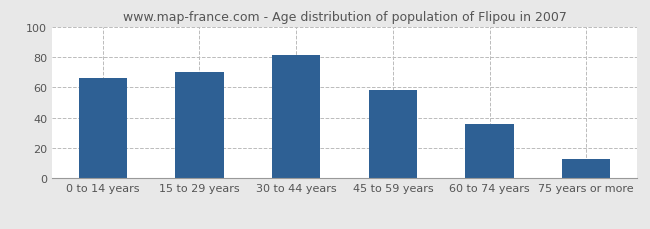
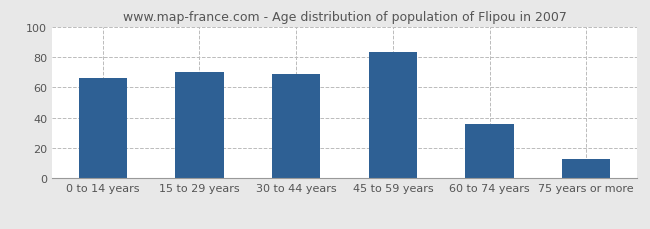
30 to 44 years: 81 -> 69
45 to 59 years: 58 -> 83
